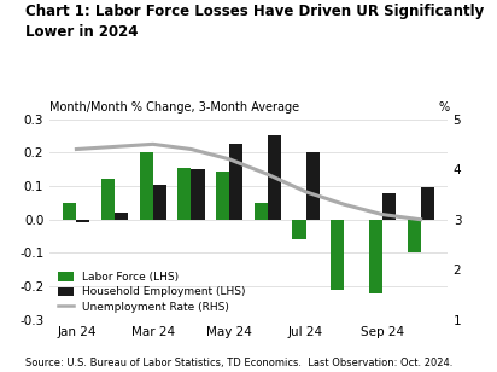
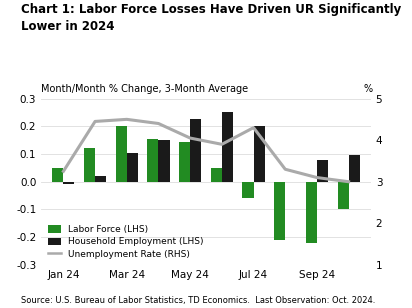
Unemployment Rate (RHS)/Jan 24: 4.40 -> 3.25
Unemployment Rate (RHS)/May 24: 4.20 -> 4.05
Unemployment Rate (RHS)/Jul 24: 3.55 -> 4.30
